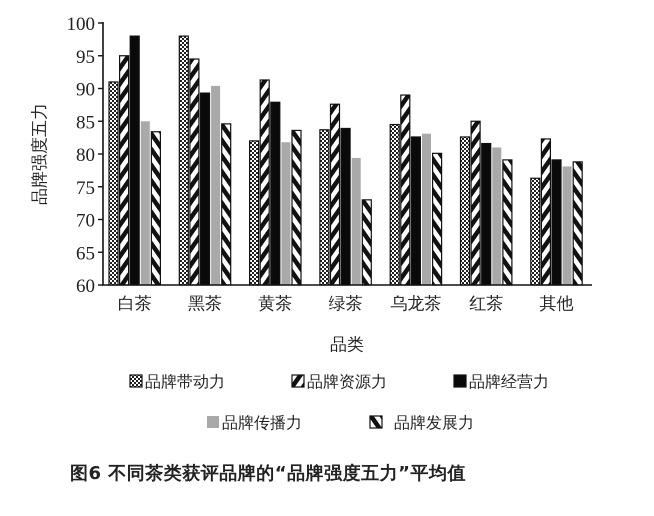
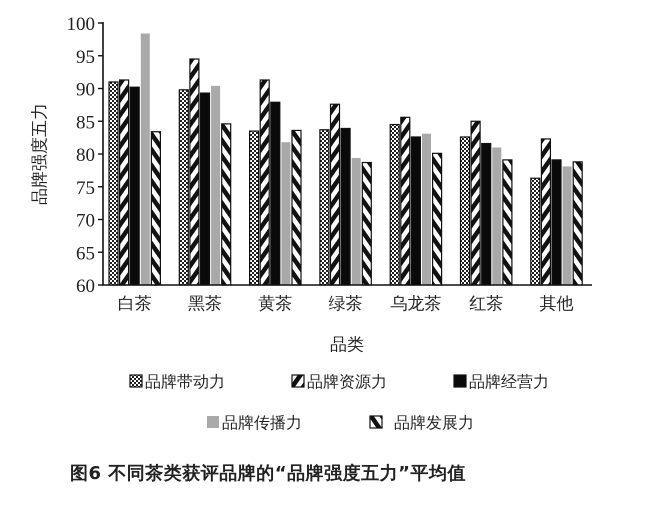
品牌资源力/白茶: 95 -> 91
品牌经营力/白茶: 98 -> 90
品牌传播力/白茶: 85 -> 98
品牌带动力/黑茶: 98 -> 90
品牌带动力/黄茶: 82 -> 84
品牌发展力/绿茶: 73 -> 79
品牌资源力/乌龙茶: 89 -> 86
